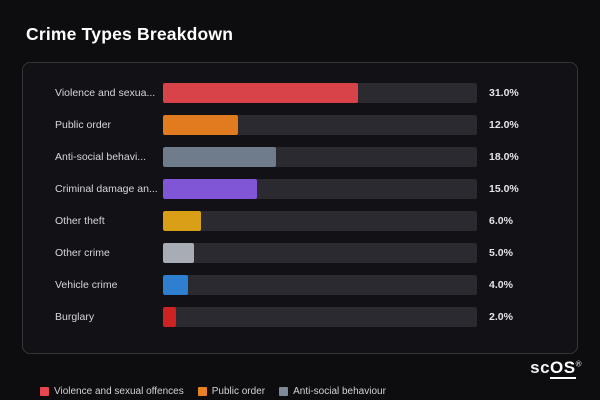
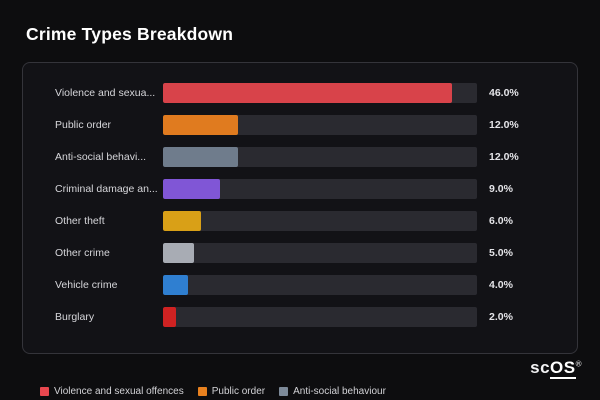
Violence and sexua...: 31.0% -> 46.0%
Anti-social behavi...: 18.0% -> 12.0%
Criminal damage an...: 15.0% -> 9.0%
